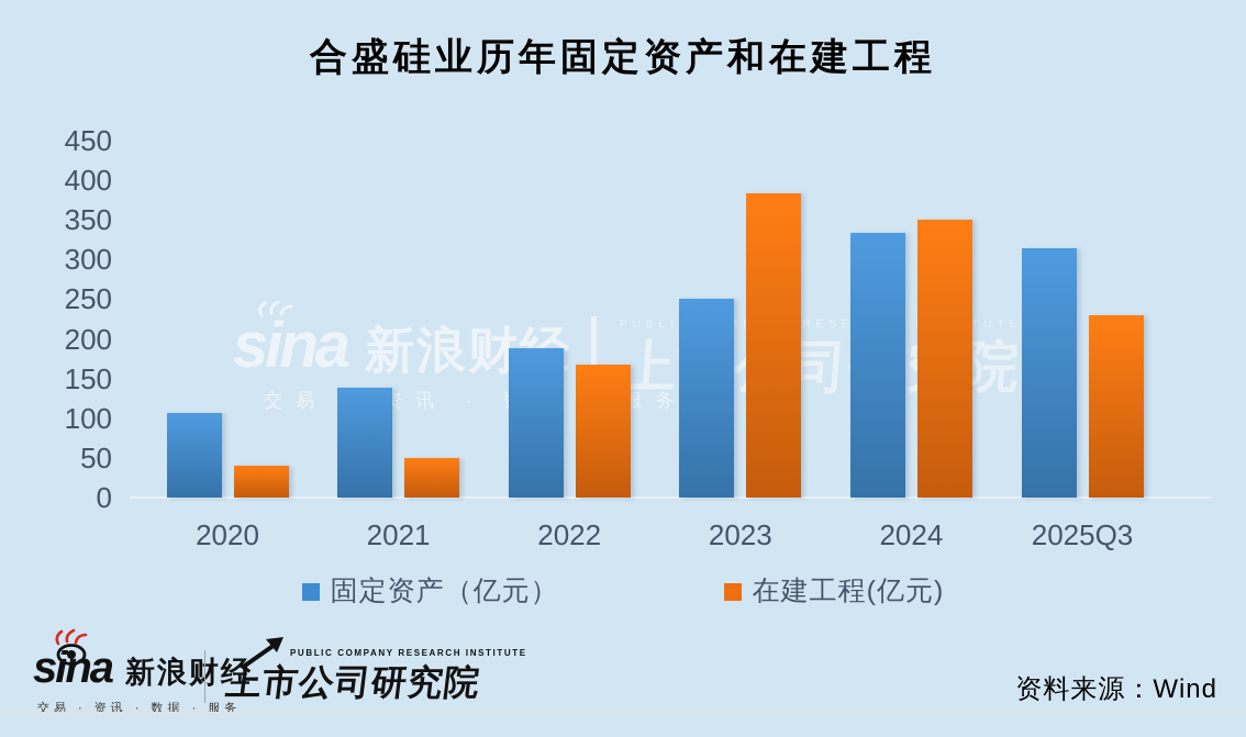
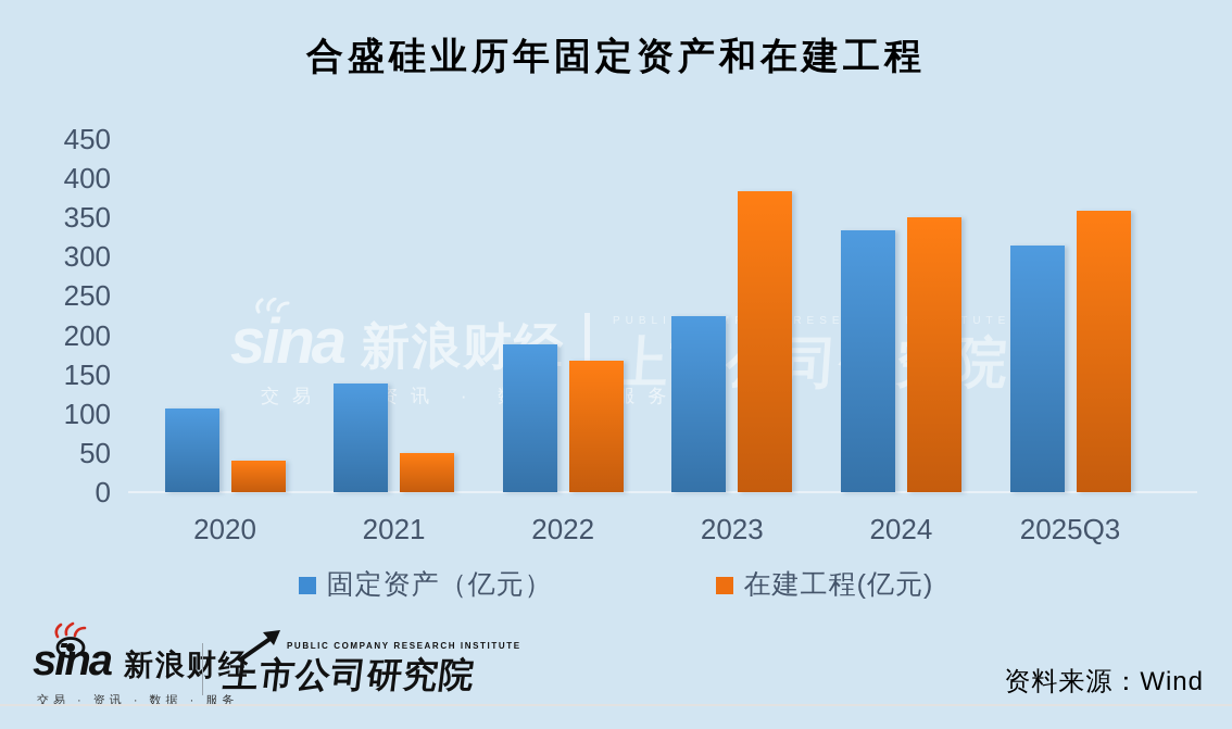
固定资产（亿元）/2023: 250 -> 220
在建工程(亿元)/2025Q3: 230 -> 360
